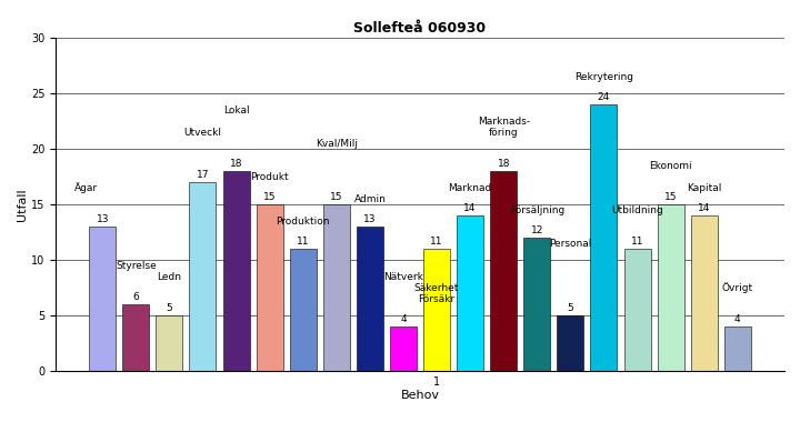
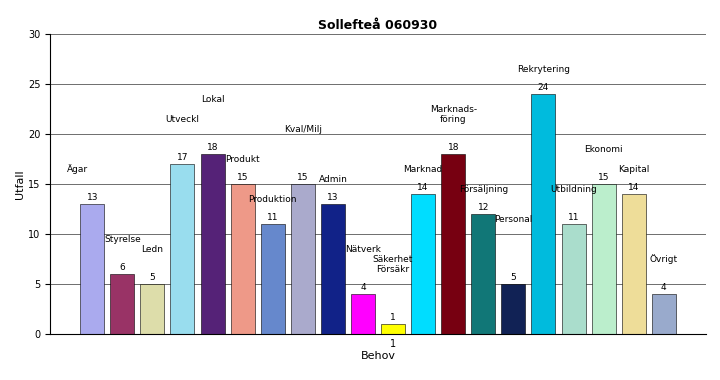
1: 11 -> 1
